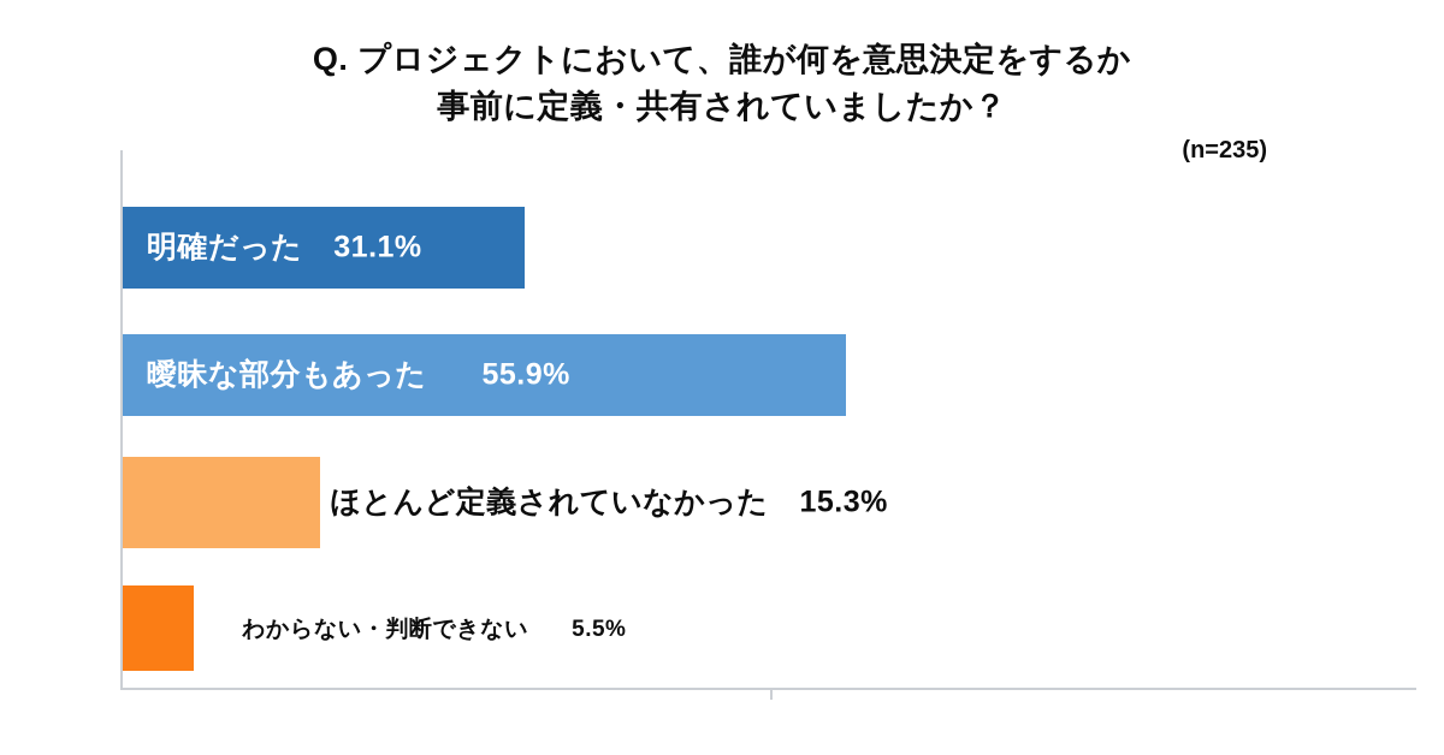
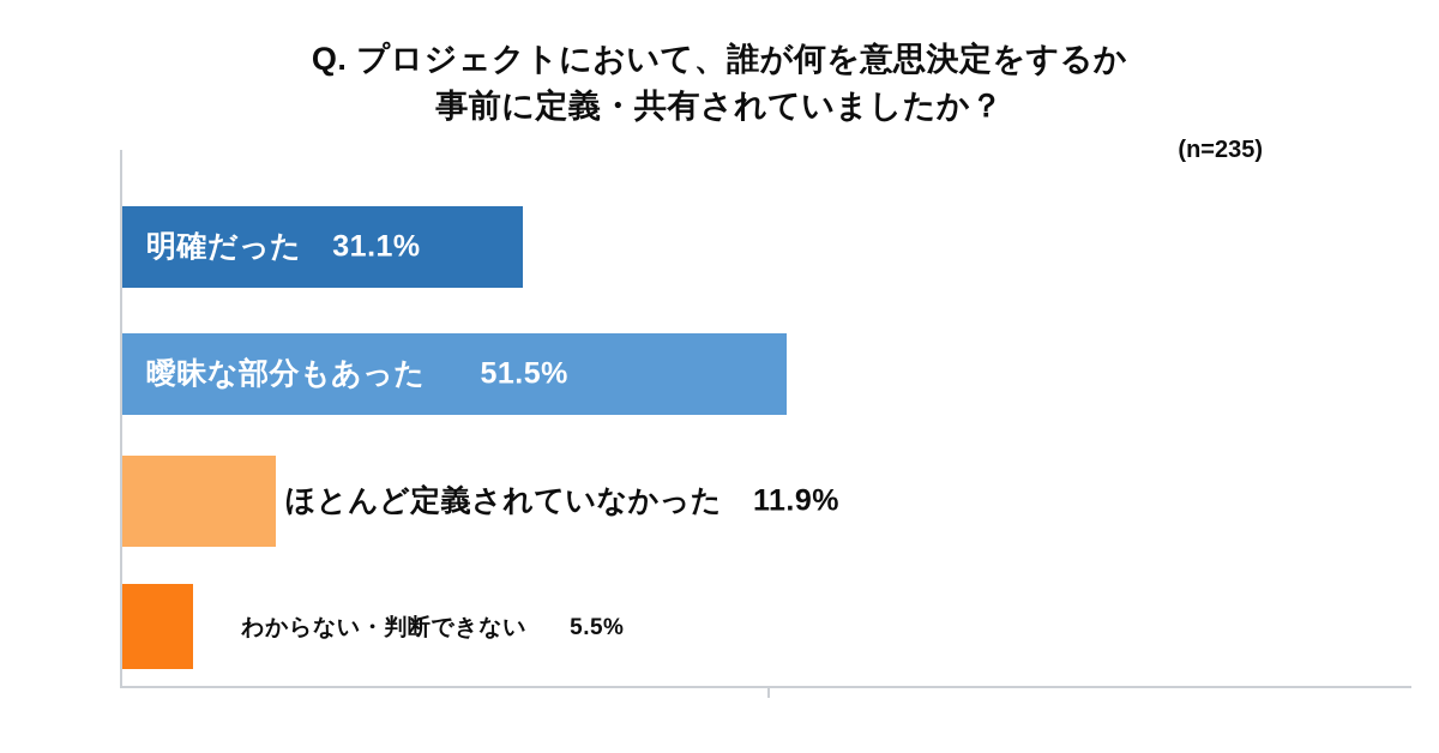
曖昧な部分もあった: 55.9% -> 51.5%
ほとんど定義されていなかった: 15.3% -> 11.9%
